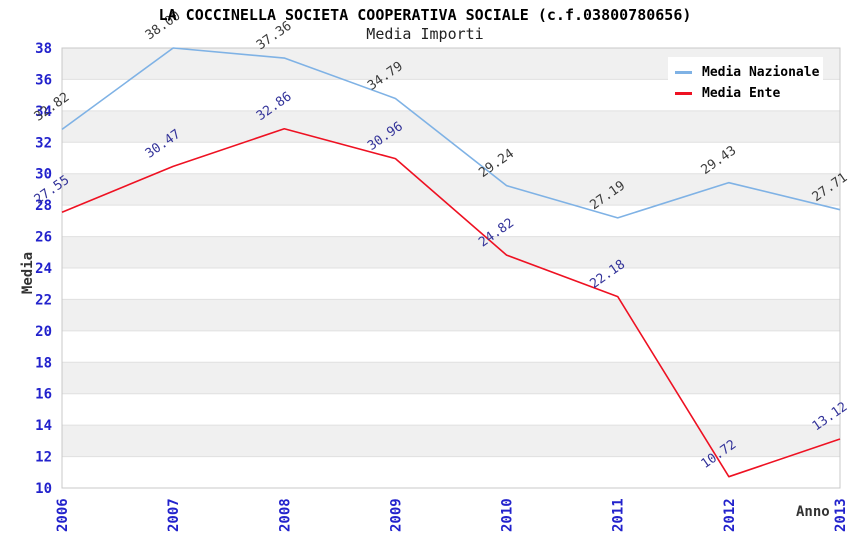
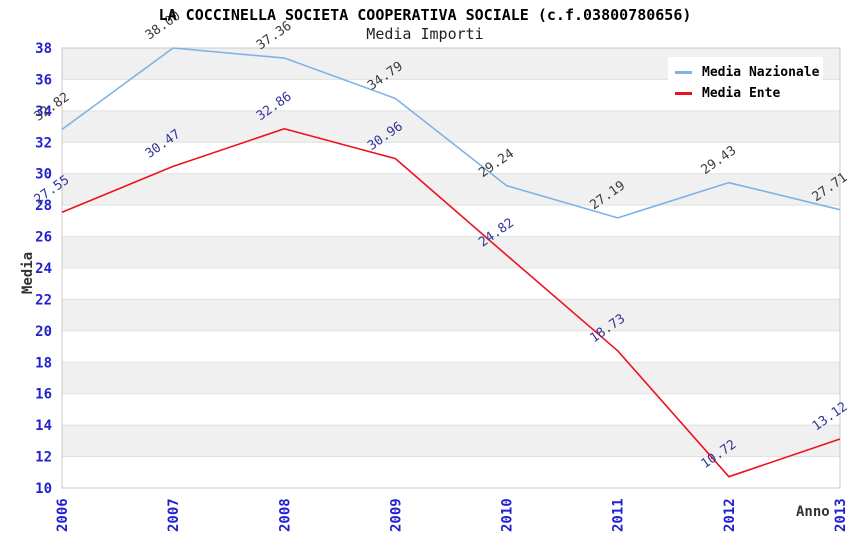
Media Ente/2011: 22.18 -> 18.73
